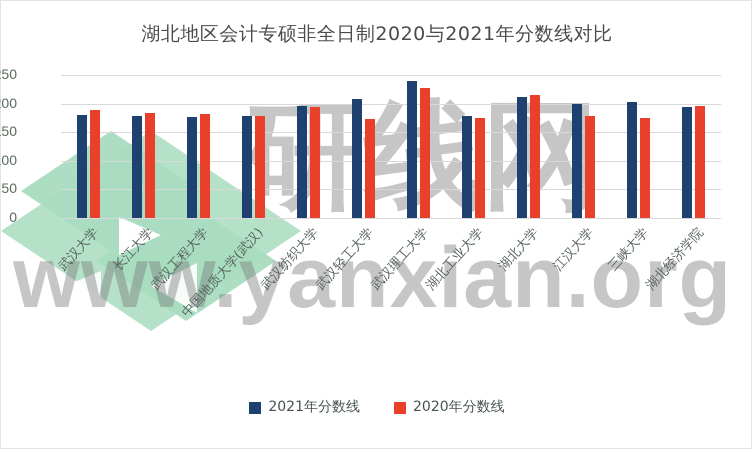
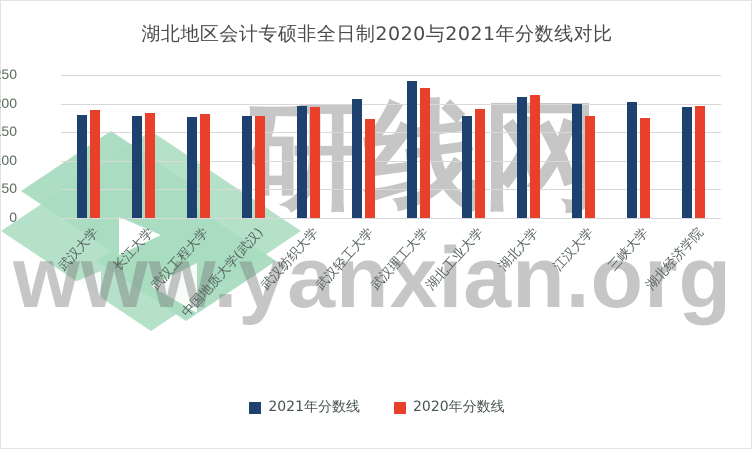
2020年分数线/湖北工业大学: 170 -> 190
